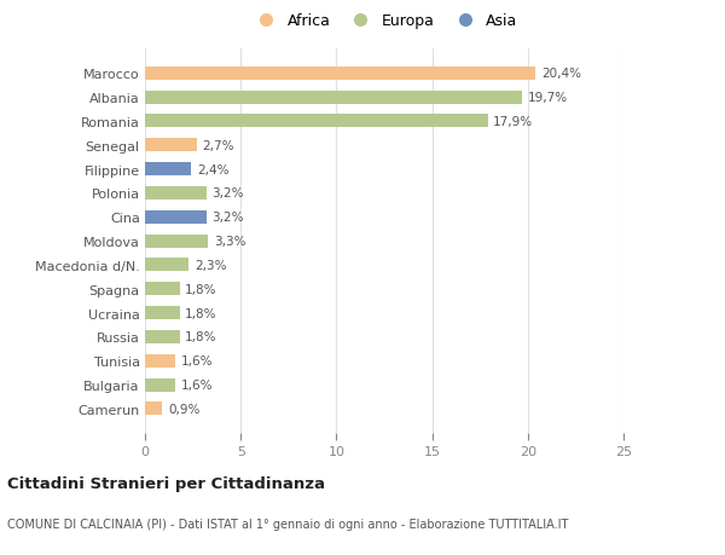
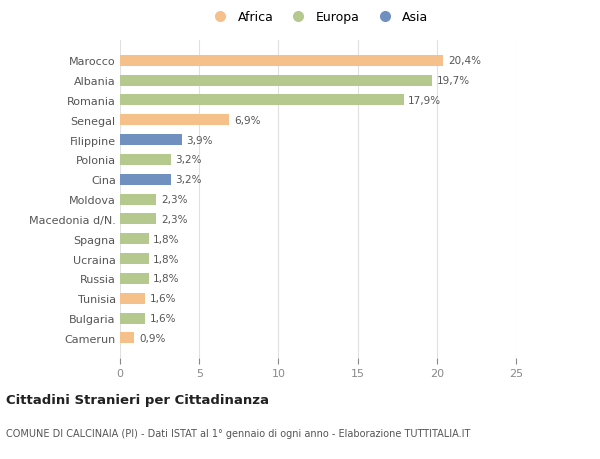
Senegal: 2,7% -> 6,9%
Filippine: 2,4% -> 3,9%
Moldova: 3,3% -> 2,3%
